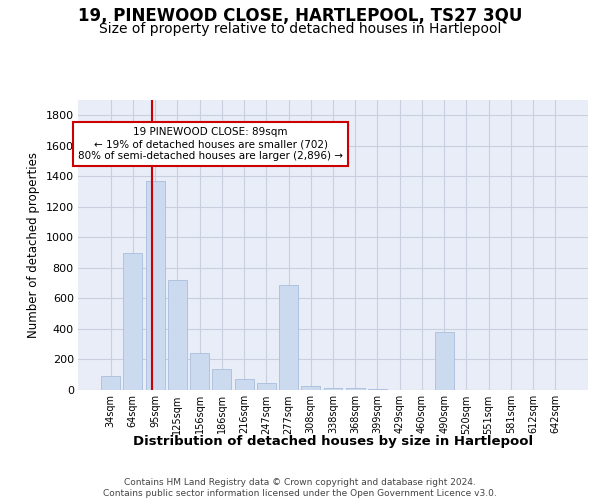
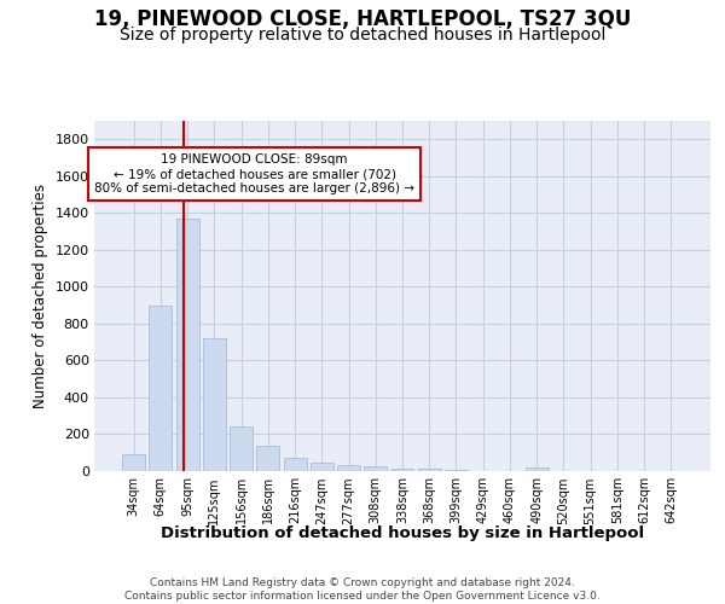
277sqm: 690 -> 30
490sqm: 380 -> 20
